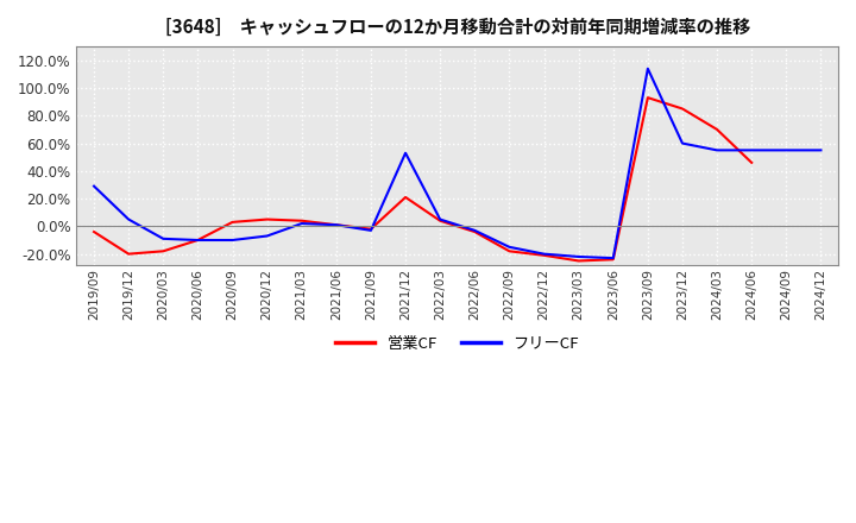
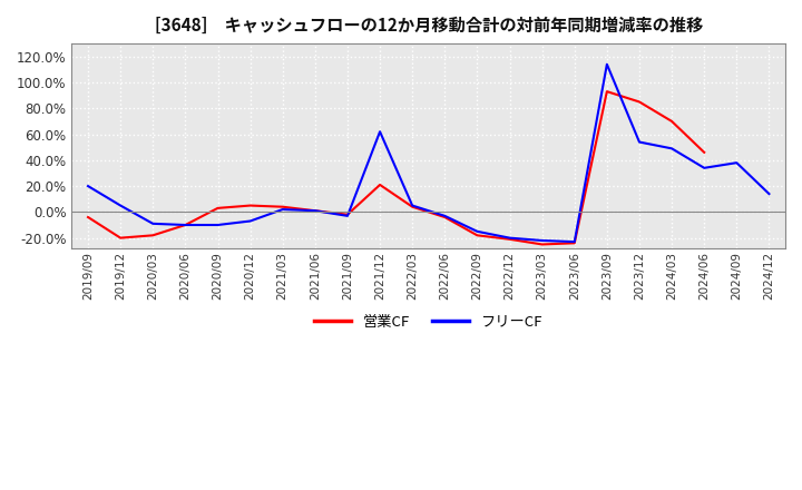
フリーCF/2019/09: 29% -> 20%
フリーCF/2021/12: 53% -> 62%
フリーCF/2023/12: 60% -> 54%
フリーCF/2024/03: 55% -> 49%
フリーCF/2024/06: 55% -> 34%
フリーCF/2024/09: 55% -> 38%
フリーCF/2024/12: 55% -> 14%
